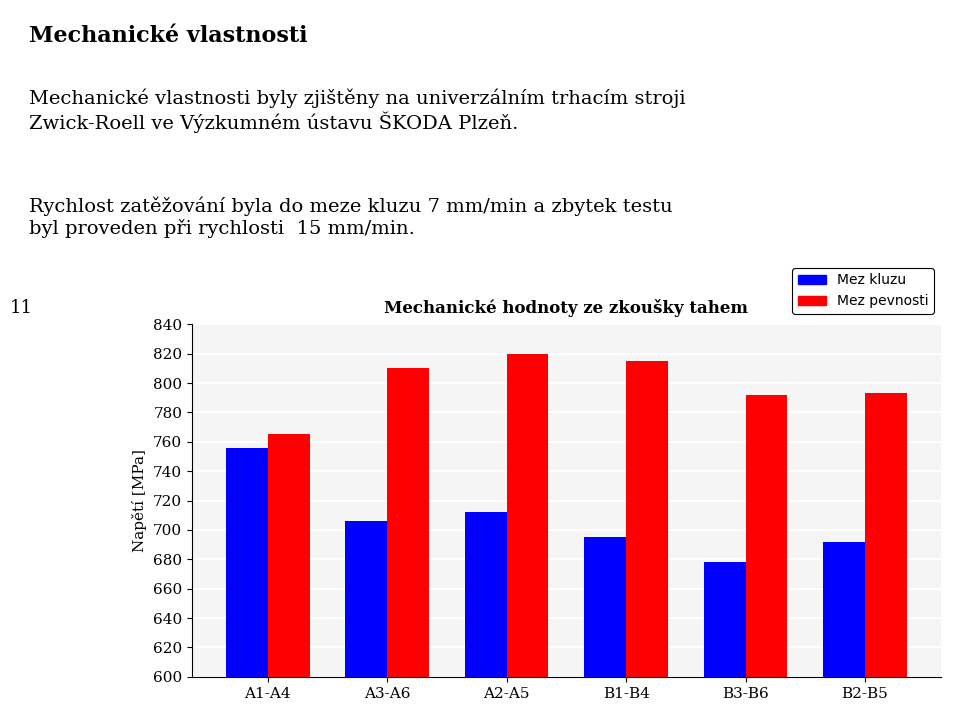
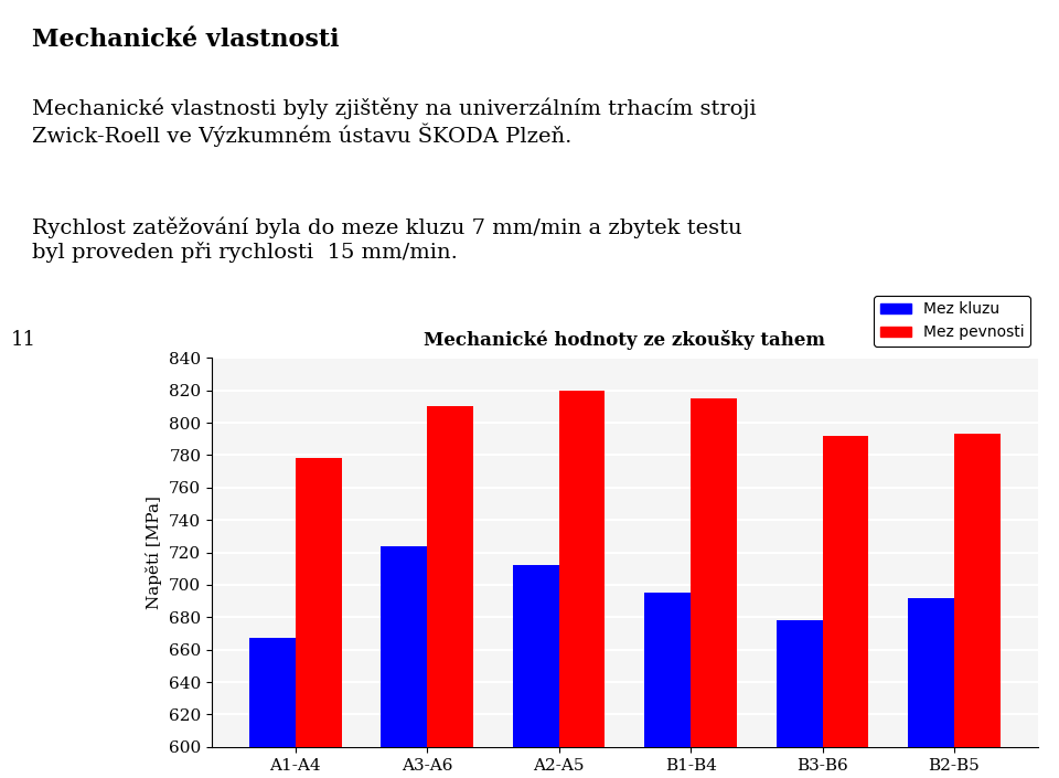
Mez kluzu/A1-A4: 756 -> 667
Mez pevnosti/A1-A4: 765 -> 778
Mez kluzu/A3-A6: 706 -> 724
